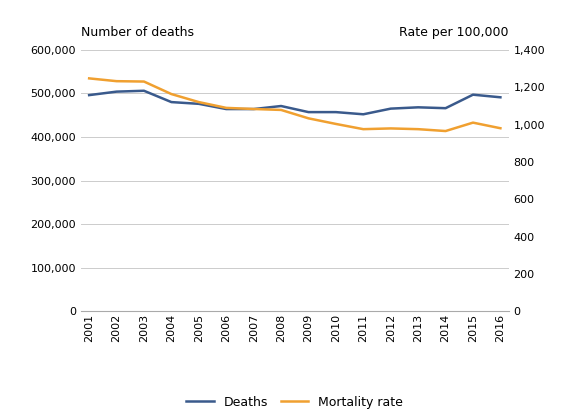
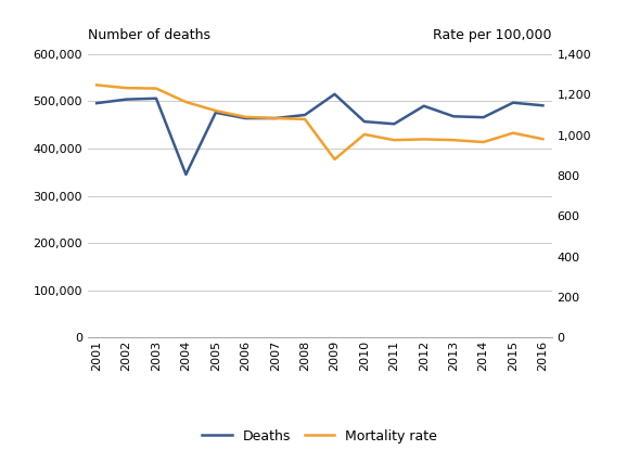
Deaths/2004: 480,000 -> 345,000
Deaths/2009: 457,000 -> 515,000
Mortality rate/2009: 1,030 -> 880
Deaths/2012: 465,000 -> 490,000
